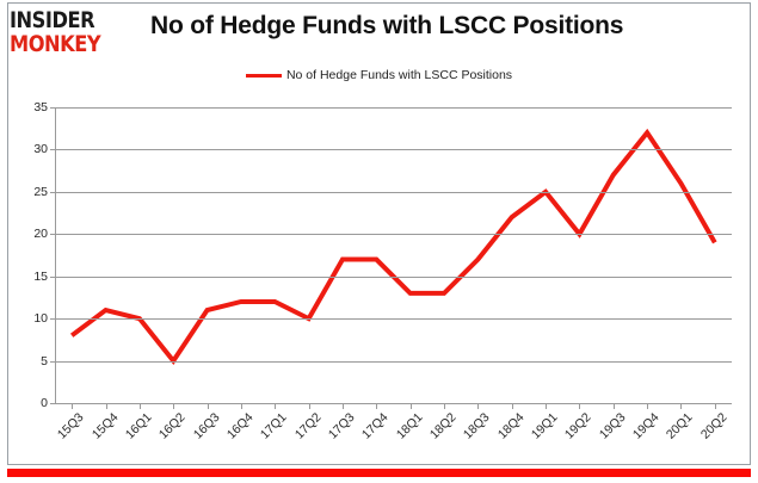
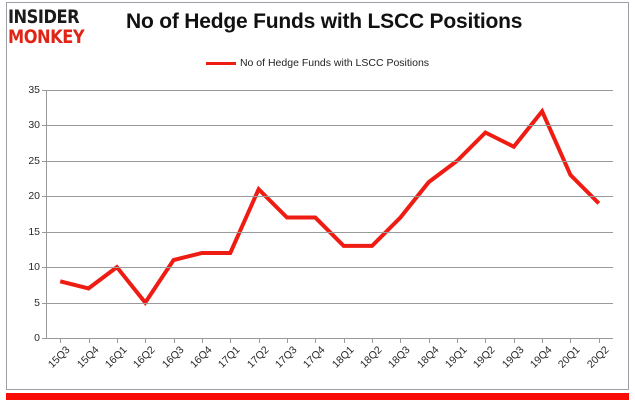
15Q4: 11 -> 7
17Q2: 10 -> 21
19Q2: 20 -> 29
20Q1: 26 -> 23
